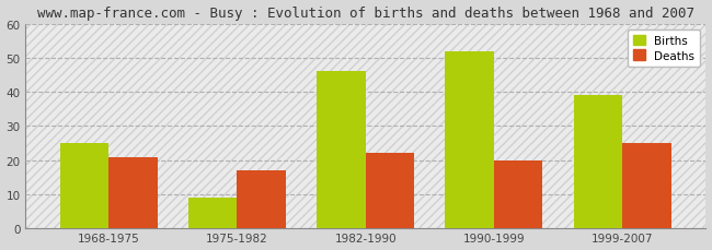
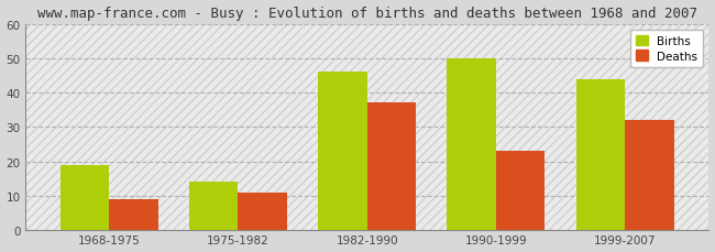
Births/1968-1975: 25 -> 19
Deaths/1968-1975: 21 -> 9
Births/1975-1982: 9 -> 14
Deaths/1975-1982: 17 -> 11
Deaths/1982-1990: 22 -> 37
Births/1990-1999: 52 -> 50
Deaths/1990-1999: 20 -> 23
Births/1999-2007: 39 -> 44
Deaths/1999-2007: 25 -> 32
